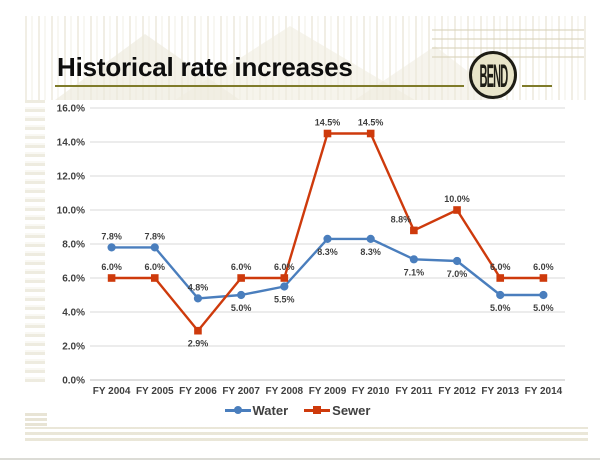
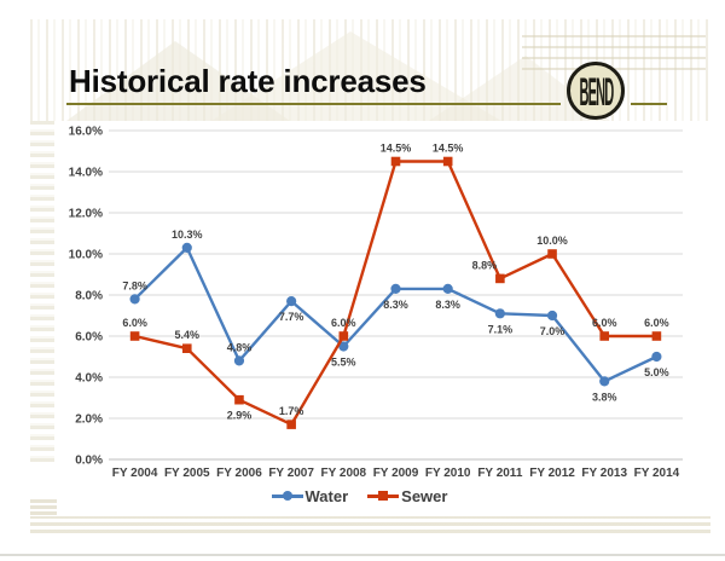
Water/FY 2005: 7.8% -> 10.3%
Sewer/FY 2005: 6.0% -> 5.4%
Water/FY 2007: 5.0% -> 7.7%
Sewer/FY 2007: 6.0% -> 1.7%
Water/FY 2013: 5.0% -> 3.8%
